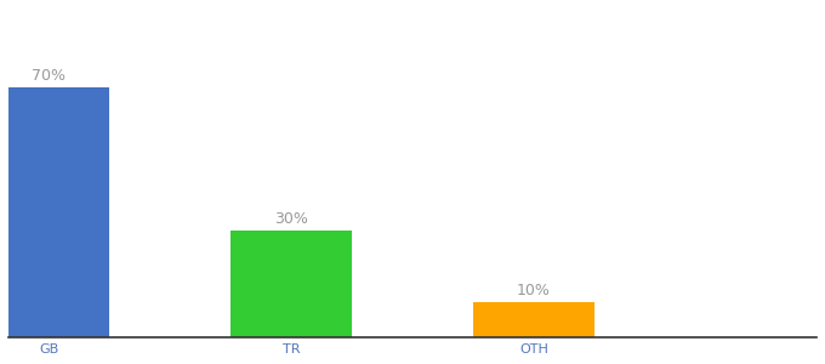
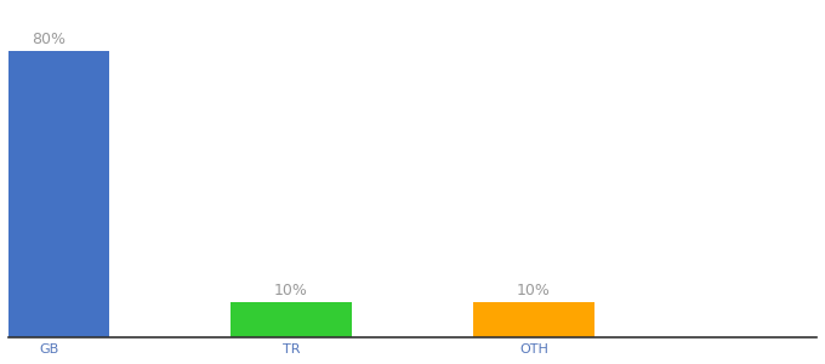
GB: 70% -> 80%
TR: 30% -> 10%
